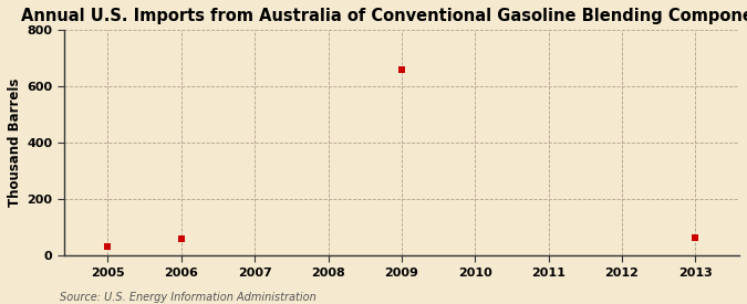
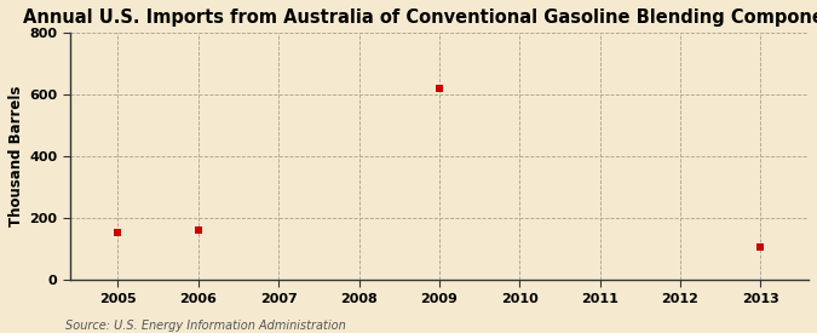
2005: 30 -> 155
2006: 60 -> 160
2009: 660 -> 620
2013: 65 -> 105
